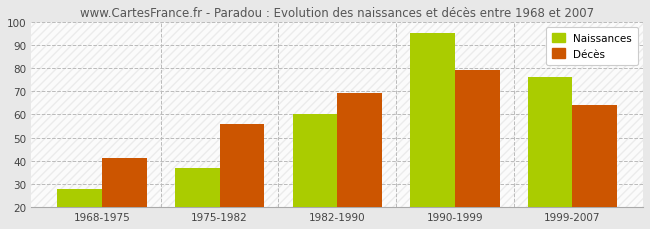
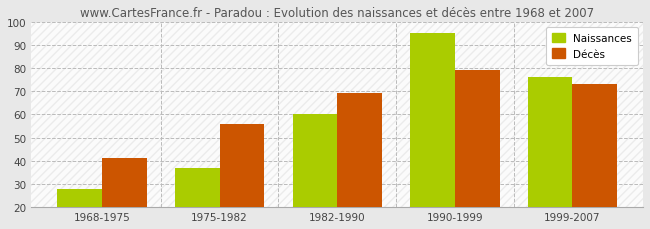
Décès/1999-2007: 64 -> 73
